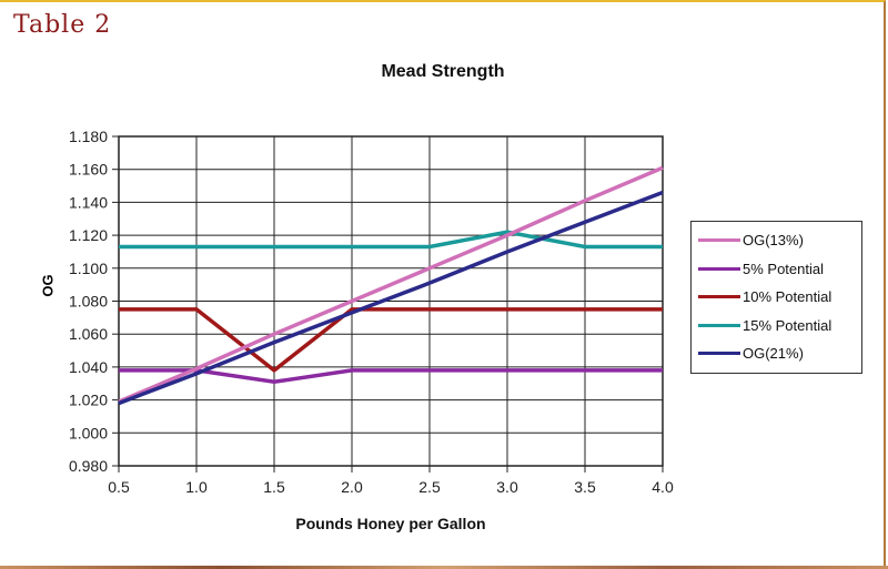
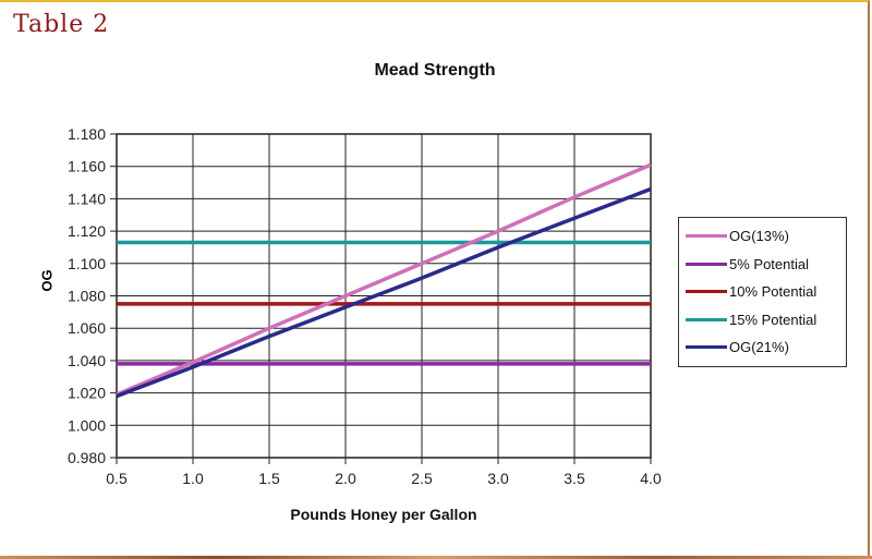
5% Potential/1.5: 1.031 -> 1.038
10% Potential/1.5: 1.038 -> 1.075
15% Potential/3.0: 1.122 -> 1.113
